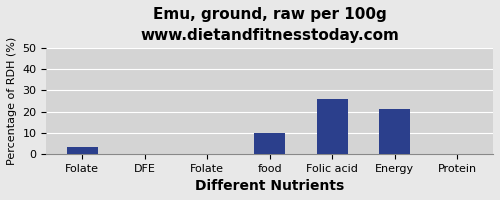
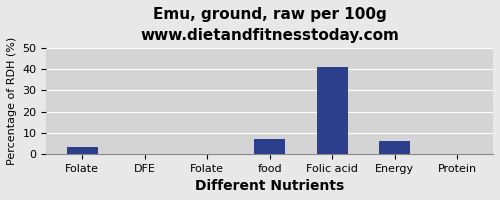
food: 10 -> 7
Folic acid: 26 -> 41
Energy: 21 -> 6
